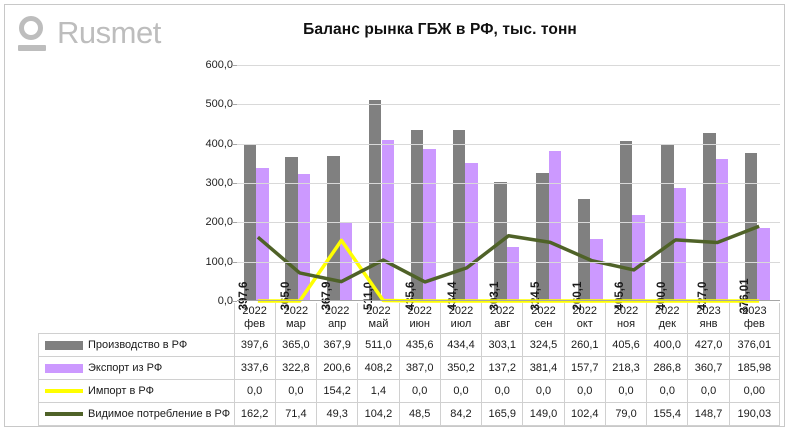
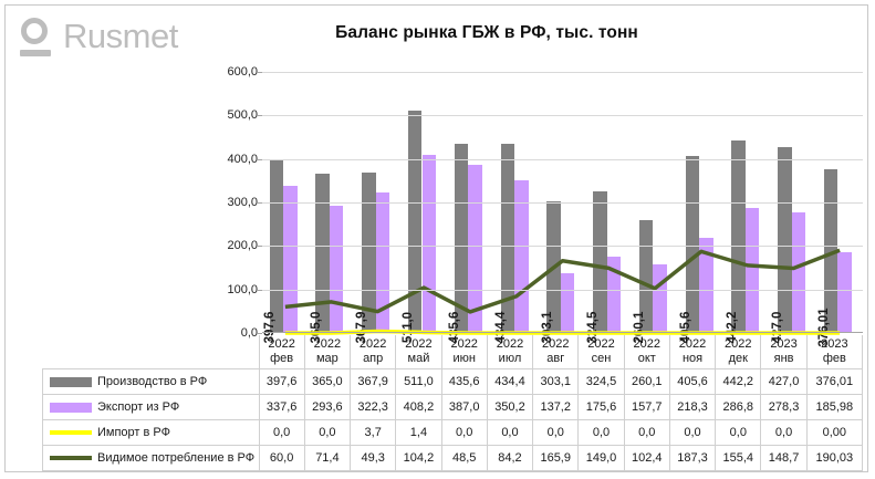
Видимое потребление в РФ/2022 фев: 162,2 -> 60,0
Экспорт из РФ/2022 мар: 322,8 -> 293,6
Экспорт из РФ/2022 апр: 200,6 -> 322,3
Импорт в РФ/2022 апр: 154,2 -> 3,7
Экспорт из РФ/2022 сен: 381,4 -> 175,6
Видимое потребление в РФ/2022 ноя: 79,0 -> 187,3
Производство в РФ/2022 дек: 400,0 -> 442,2
Экспорт из РФ/2023 янв: 360,7 -> 278,3
